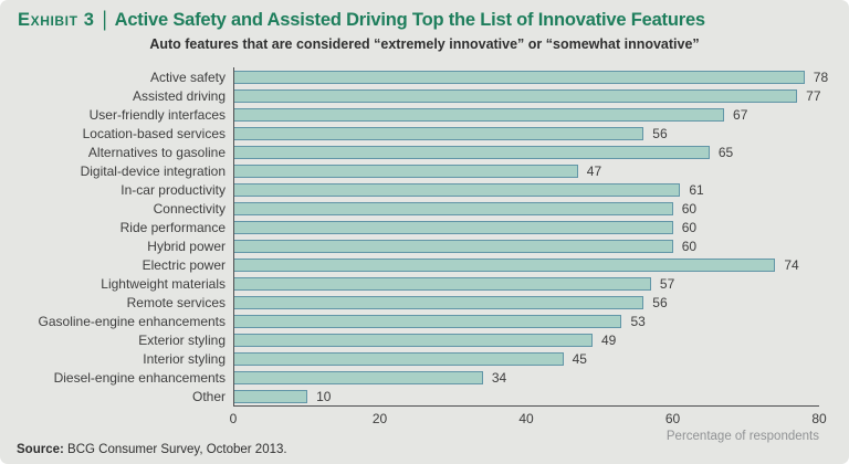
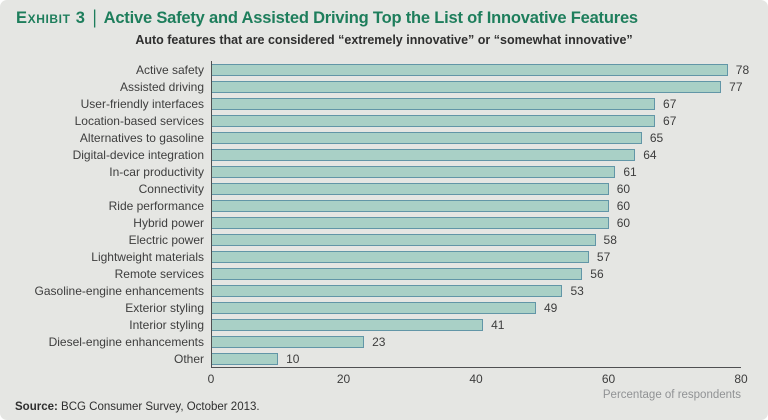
Location-based services: 56 -> 67
Digital-device integration: 47 -> 64
Electric power: 74 -> 58
Interior styling: 45 -> 41
Diesel-engine enhancements: 34 -> 23
